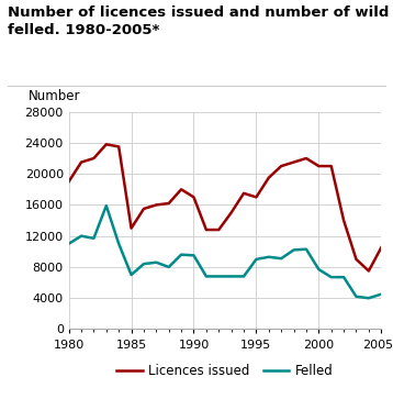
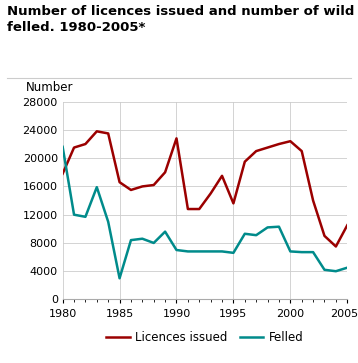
Licences issued/1980: 19000 -> 17800
Felled/1980: 11000 -> 21600
Licences issued/1985: 13000 -> 16600
Felled/1985: 7000 -> 3000
Licences issued/1990: 17000 -> 22800
Felled/1990: 9500 -> 7000
Licences issued/1995: 17000 -> 13600
Felled/1995: 9000 -> 6600
Licences issued/2000: 21000 -> 22400
Felled/2000: 7700 -> 6800
